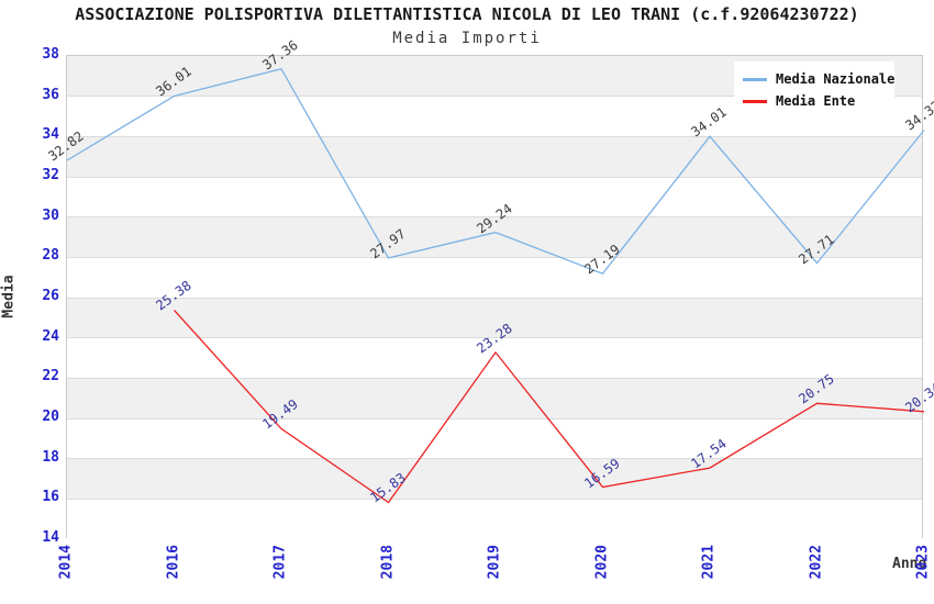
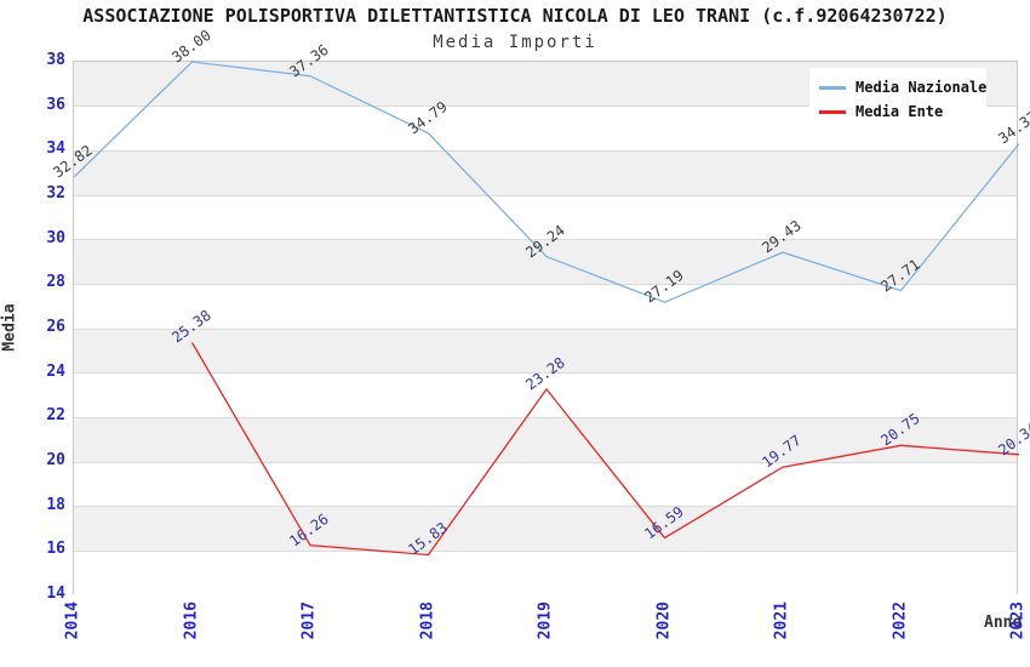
Media Nazionale/2016: 36.01 -> 38.00
Media Ente/2017: 19.49 -> 16.26
Media Nazionale/2018: 27.97 -> 34.79
Media Nazionale/2021: 34.01 -> 29.43
Media Ente/2021: 17.54 -> 19.77
